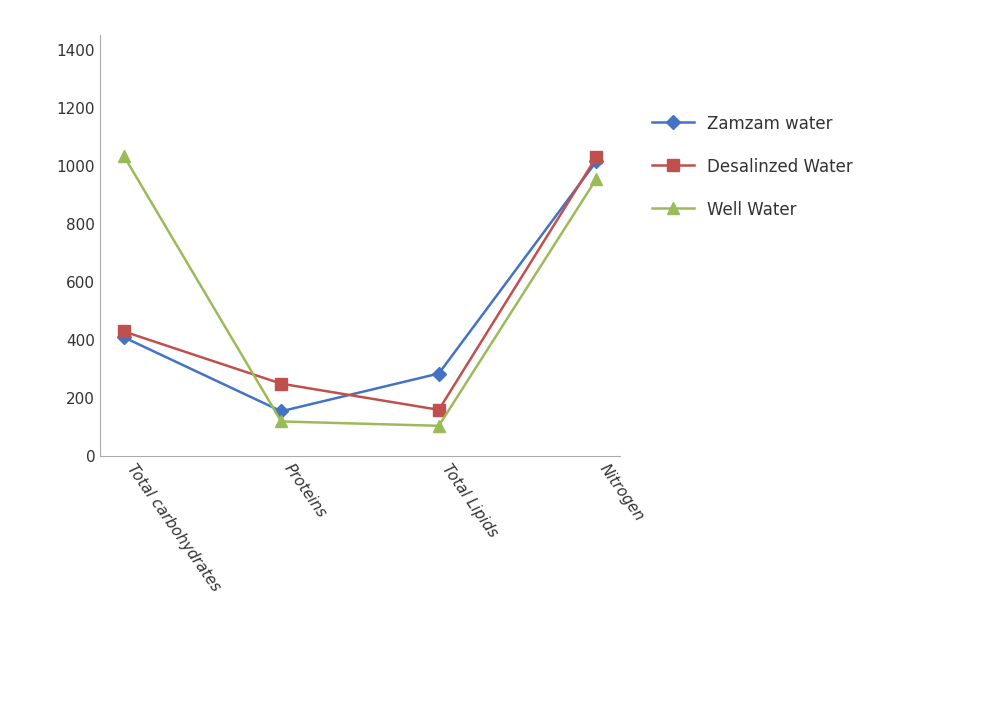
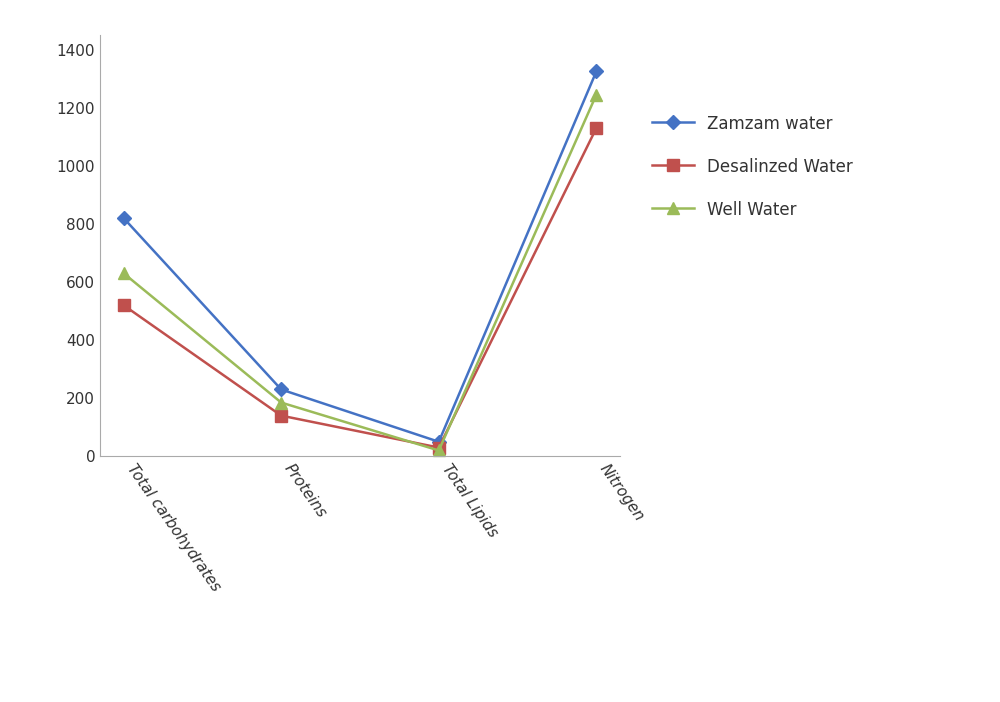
Zamzam water/Total carbohydrates: 410 -> 820
Desalinzed Water/Total carbohydrates: 430 -> 520
Well Water/Total carbohydrates: 1035 -> 630
Zamzam water/Proteins: 155 -> 230
Desalinzed Water/Proteins: 250 -> 140
Well Water/Proteins: 120 -> 185
Zamzam water/Total Lipids: 285 -> 50
Desalinzed Water/Total Lipids: 160 -> 30
Well Water/Total Lipids: 105 -> 20
Zamzam water/Nitrogen: 1015 -> 1325
Desalinzed Water/Nitrogen: 1030 -> 1130
Well Water/Nitrogen: 955 -> 1245
